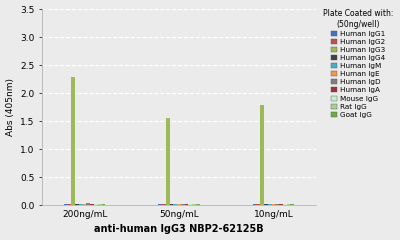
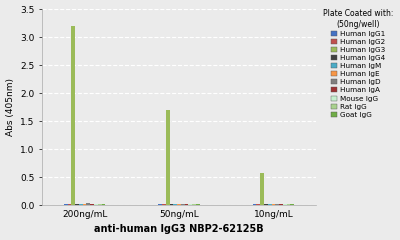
Human IgG3/200ng/mL: 2.28 -> 3.20
Human IgG3/50ng/mL: 1.56 -> 1.70
Human IgG3/10ng/mL: 1.78 -> 0.58
